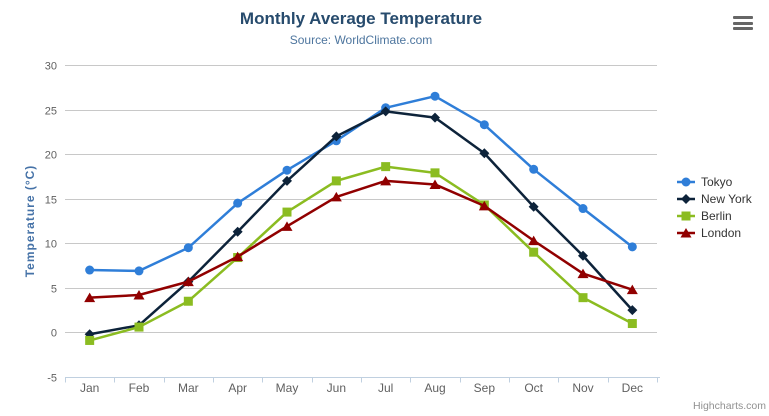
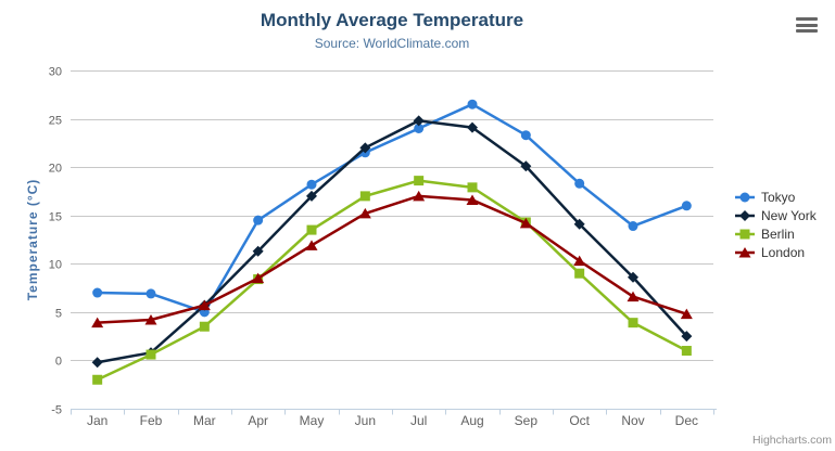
Berlin/Jan: -1 -> -2
Tokyo/Mar: 10 -> 5
Tokyo/Jul: 25 -> 24
Tokyo/Dec: 10 -> 16
